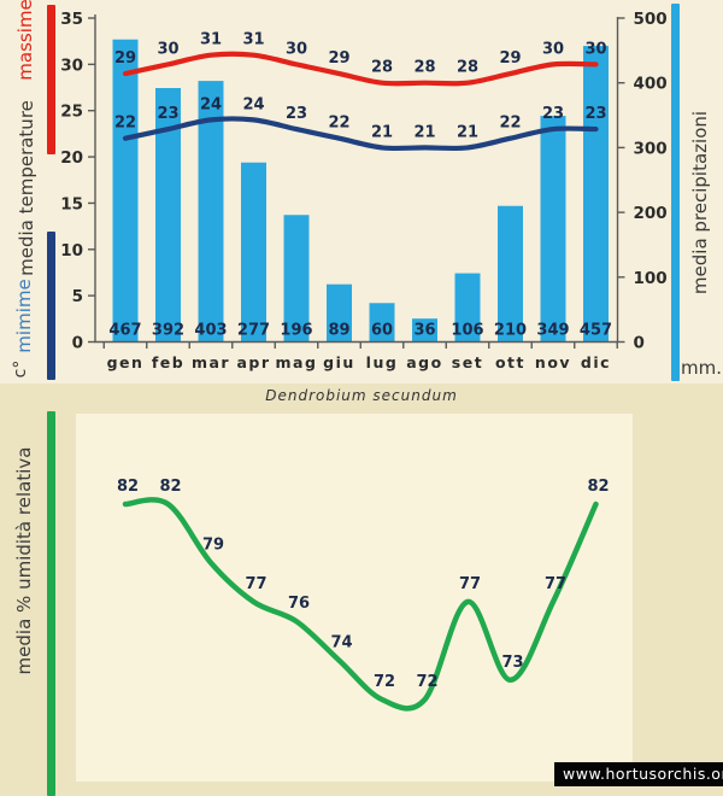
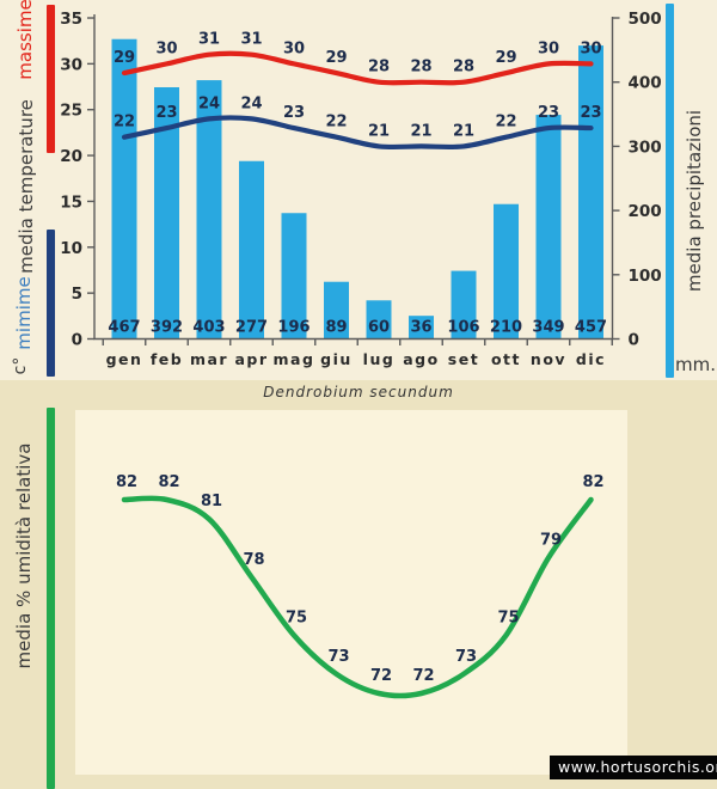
media % umidità relativa/mar: 79 -> 81
media % umidità relativa/apr: 77 -> 78
media % umidità relativa/mag: 76 -> 75
media % umidità relativa/giu: 74 -> 73
media % umidità relativa/set: 77 -> 73
media % umidità relativa/ott: 73 -> 75
media % umidità relativa/nov: 77 -> 79
